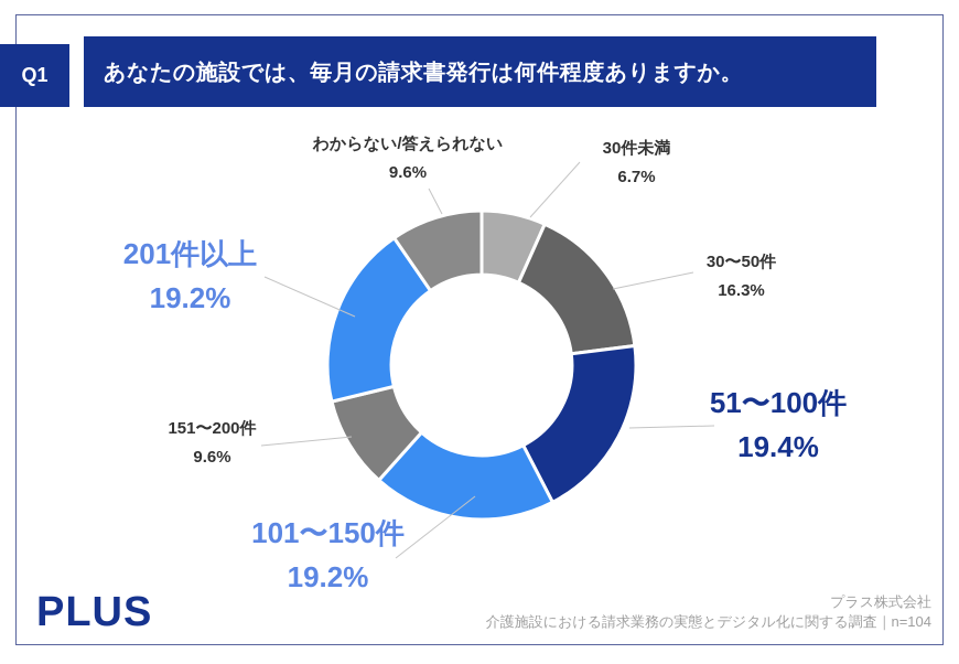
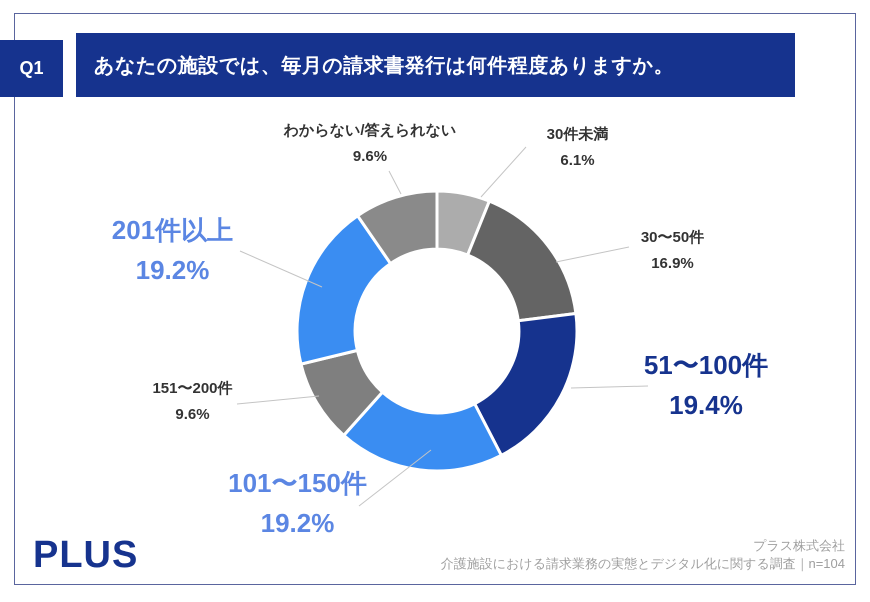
30件未満: 6.7% -> 6.1%
30〜50件: 16.3% -> 16.9%
